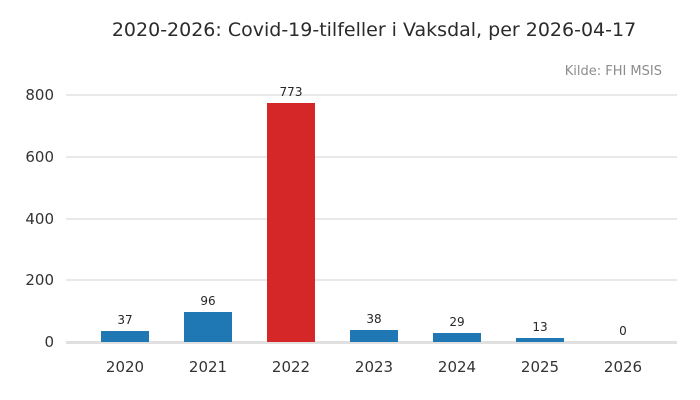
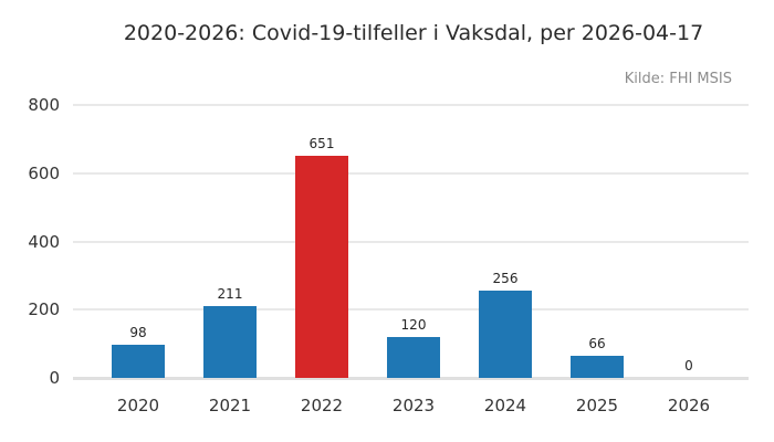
2020: 37 -> 98
2021: 96 -> 211
2022: 773 -> 651
2023: 38 -> 120
2024: 29 -> 256
2025: 13 -> 66
